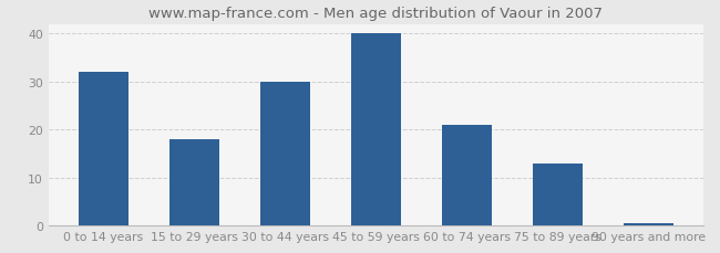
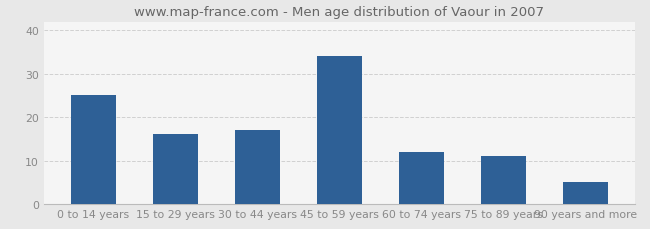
0 to 14 years: 32.0 -> 25.0
15 to 29 years: 18.0 -> 16.0
30 to 44 years: 30.0 -> 17.0
45 to 59 years: 40.0 -> 34.0
60 to 74 years: 21.0 -> 12.0
75 to 89 years: 13.0 -> 11.0
90 years and more: 0.5 -> 5.0
